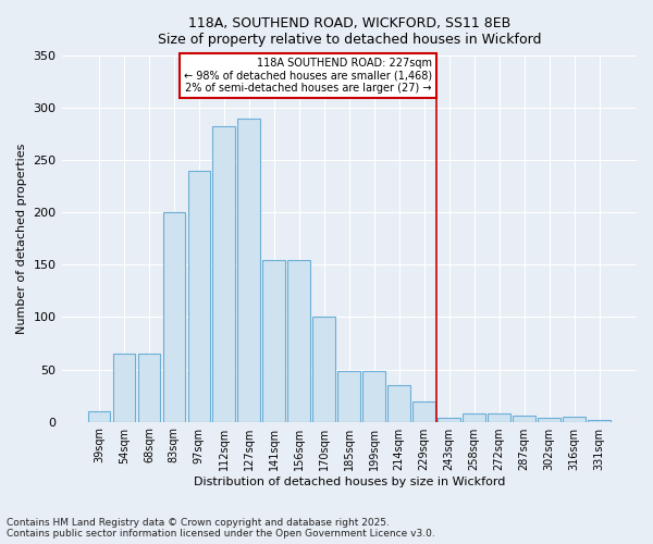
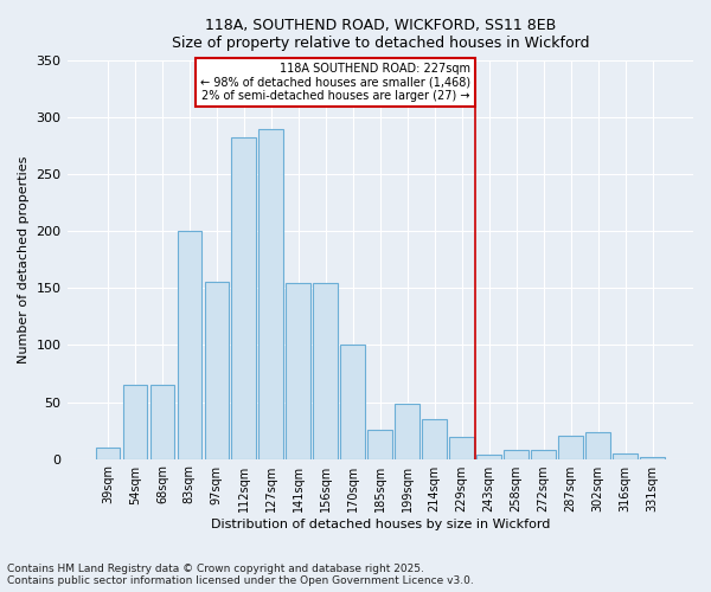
97sqm: 240 -> 156
185sqm: 48 -> 26
287sqm: 6 -> 20
302sqm: 4 -> 24
